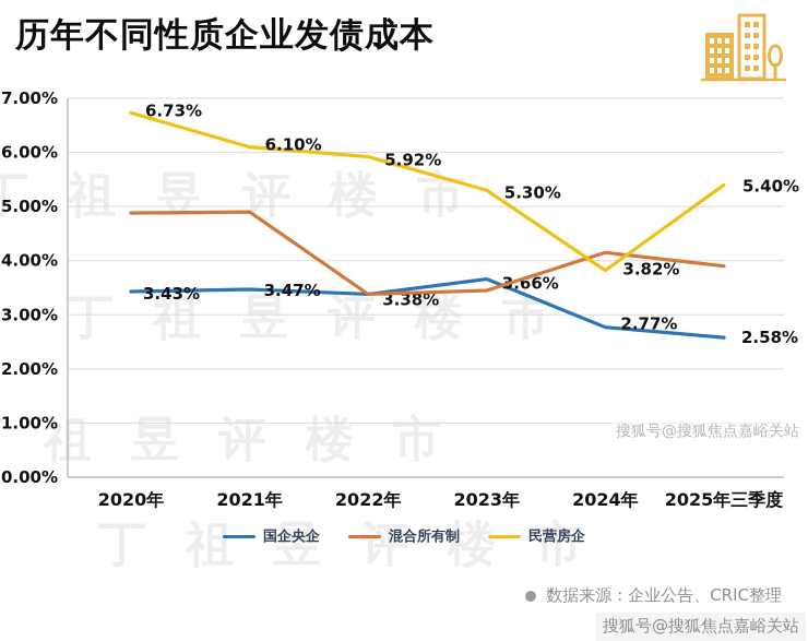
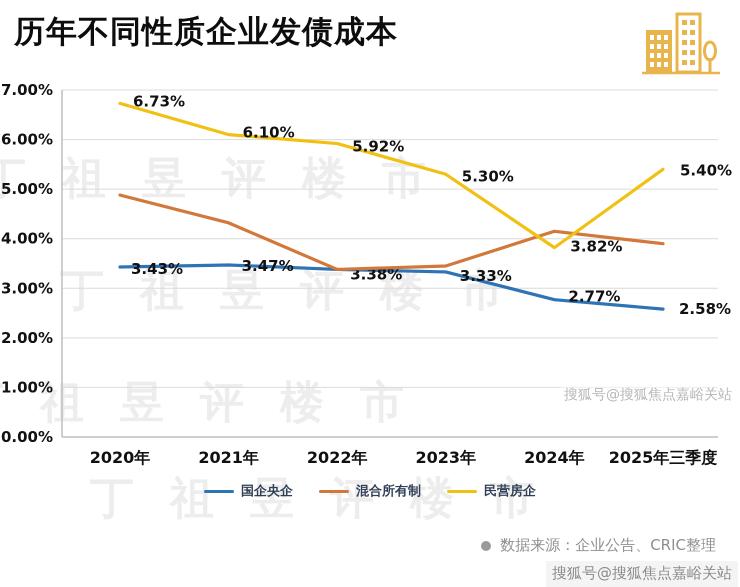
混合所有制/2021年: 4.9% -> 4.3%
国企央企/2023年: 3.66% -> 3.33%
